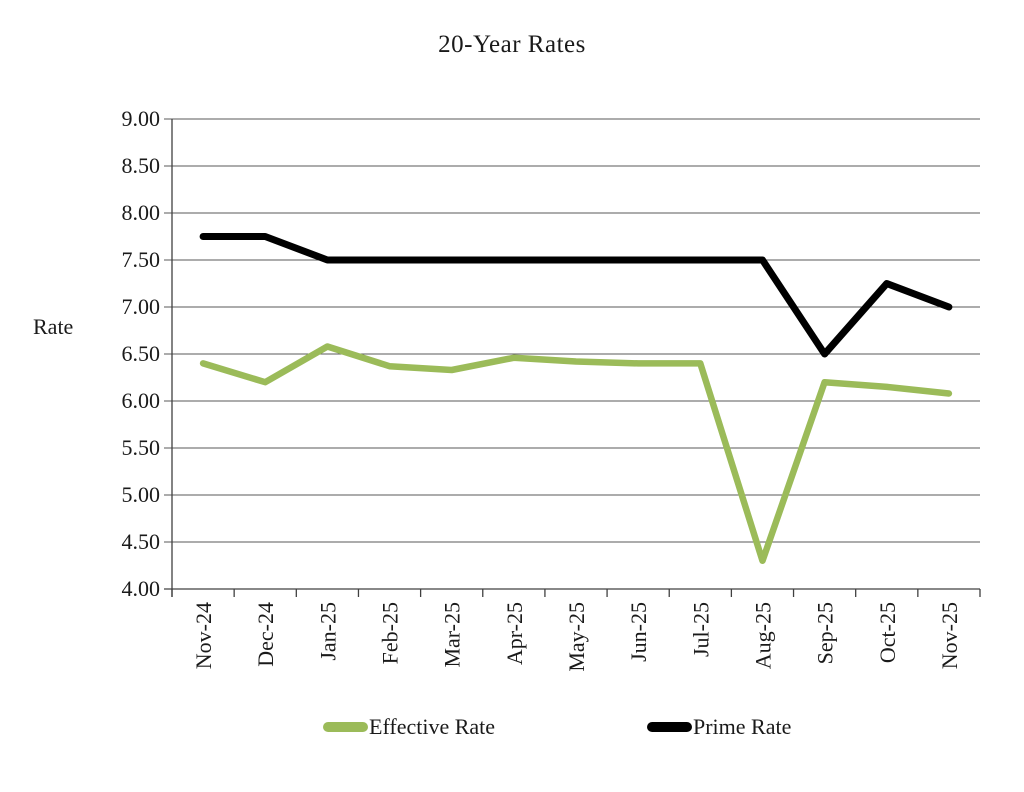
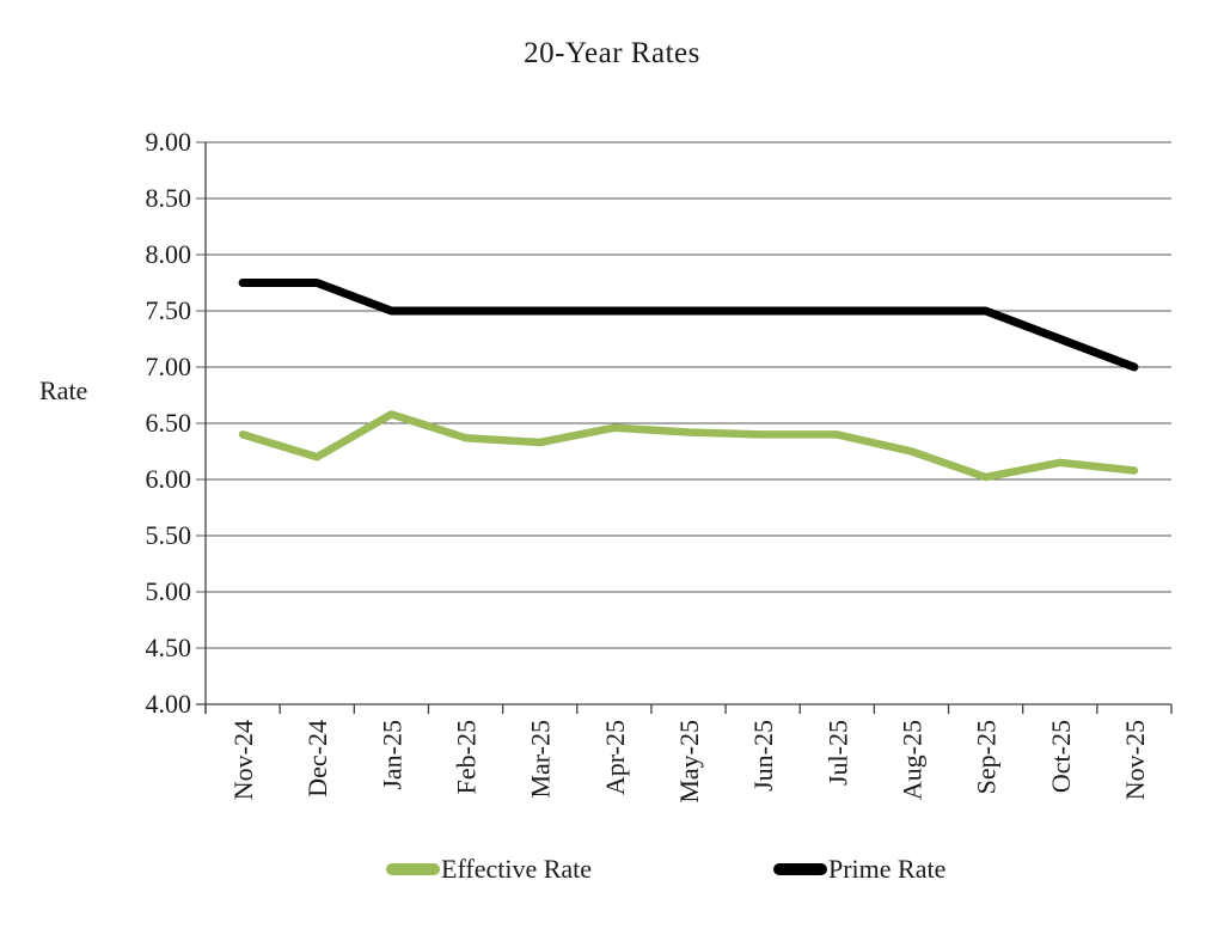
Effective Rate/Aug-25: 4.3 -> 6.2
Effective Rate/Sep-25: 6.2 -> 6.0
Prime Rate/Sep-25: 6.5 -> 7.5
